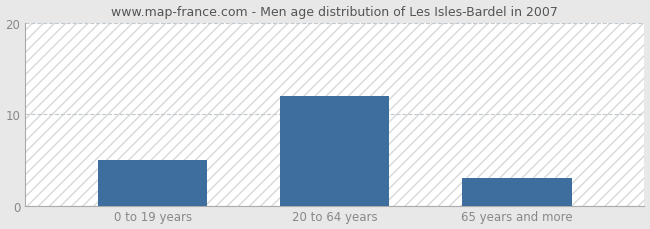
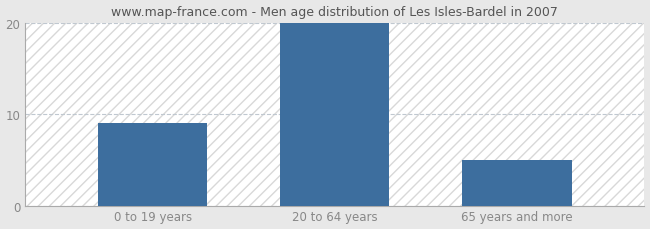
0 to 19 years: 5 -> 9
20 to 64 years: 12 -> 20
65 years and more: 3 -> 5
